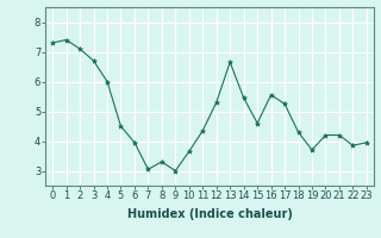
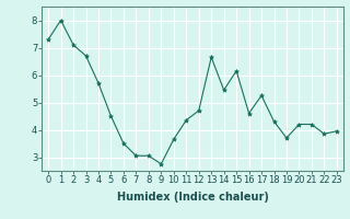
1: 7.40 -> 8.00
4: 6.00 -> 5.70
6: 3.95 -> 3.50
8: 3.30 -> 3.05
9: 3.00 -> 2.75
12: 5.30 -> 4.70
15: 4.60 -> 6.15
16: 5.55 -> 4.60
